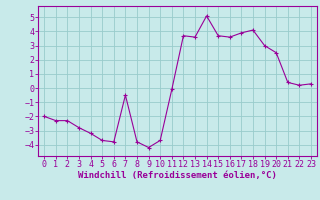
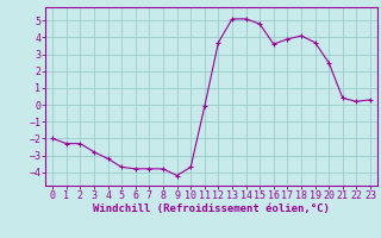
7: -0.5 -> -3.8
13: 3.6 -> 5.1
15: 3.7 -> 4.8
19: 3.0 -> 3.7
